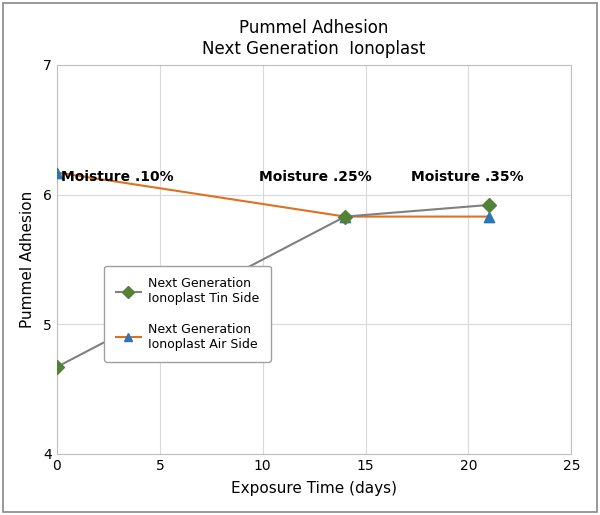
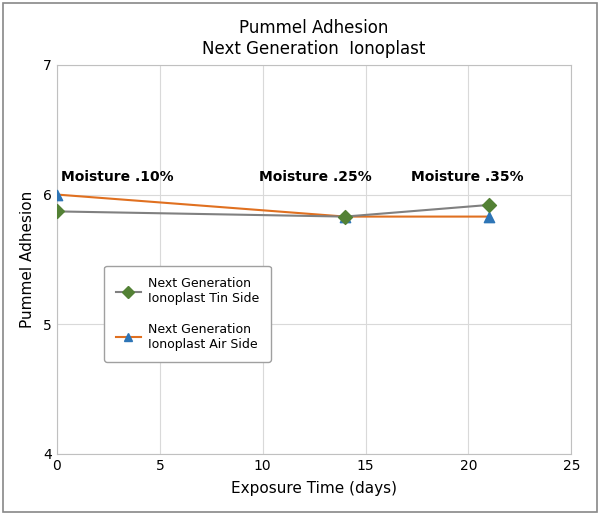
Next Generation Ionoplast Tin Side/0: 4.67 -> 5.87
Next Generation Ionoplast Air Side/0: 6.17 -> 6.00
